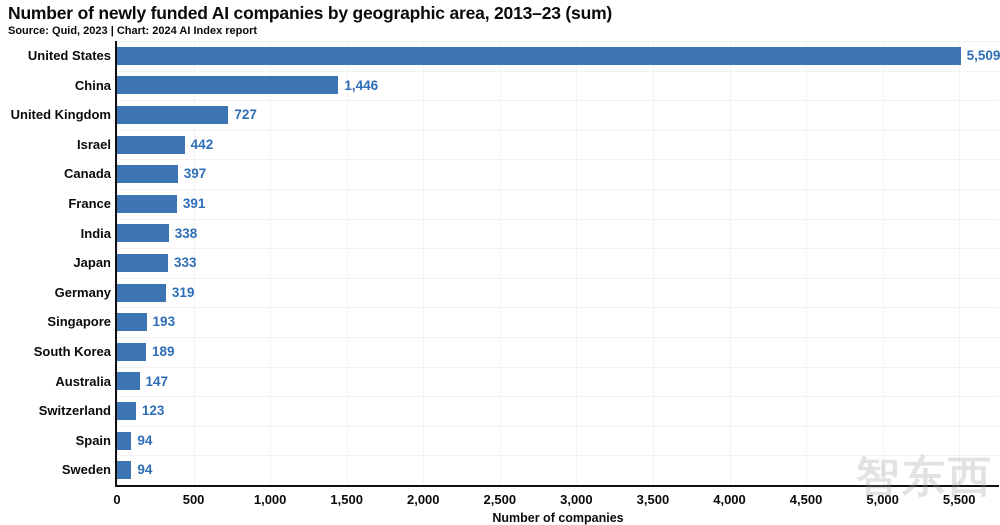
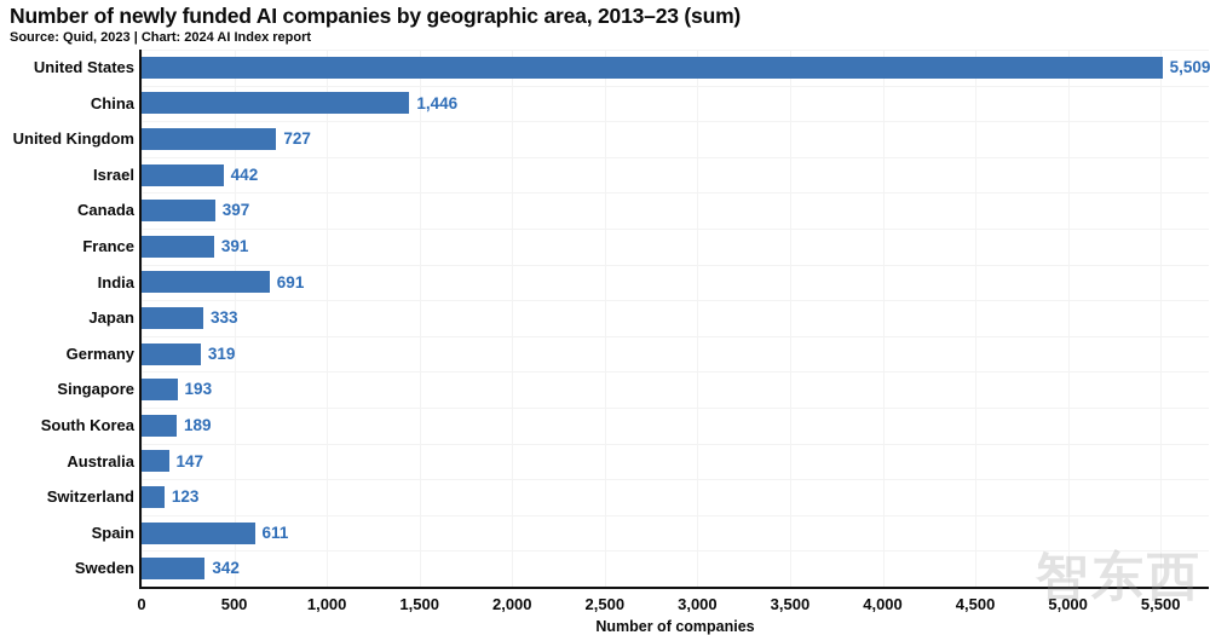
India: 338 -> 691
Spain: 94 -> 611
Sweden: 94 -> 342
